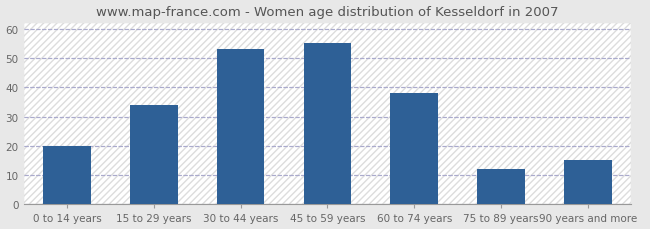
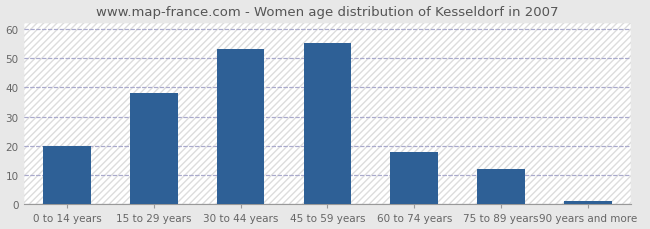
15 to 29 years: 34 -> 38
60 to 74 years: 38 -> 18
90 years and more: 15 -> 1
